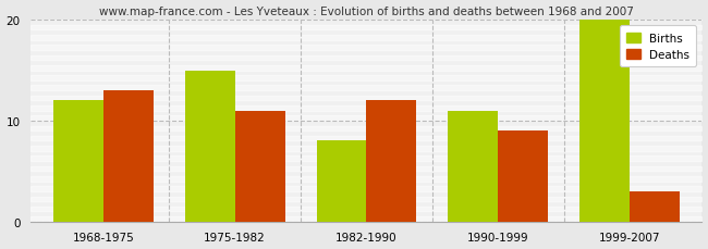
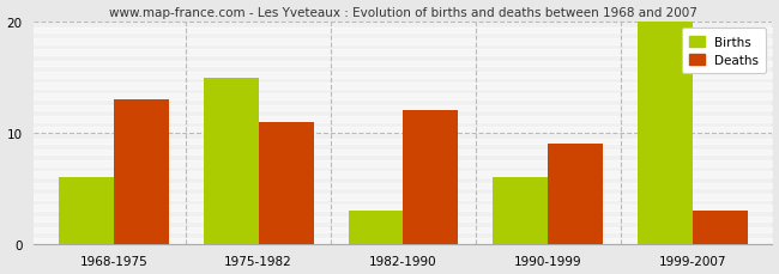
Births/1968-1975: 12 -> 6
Births/1982-1990: 8 -> 3
Births/1990-1999: 11 -> 6
